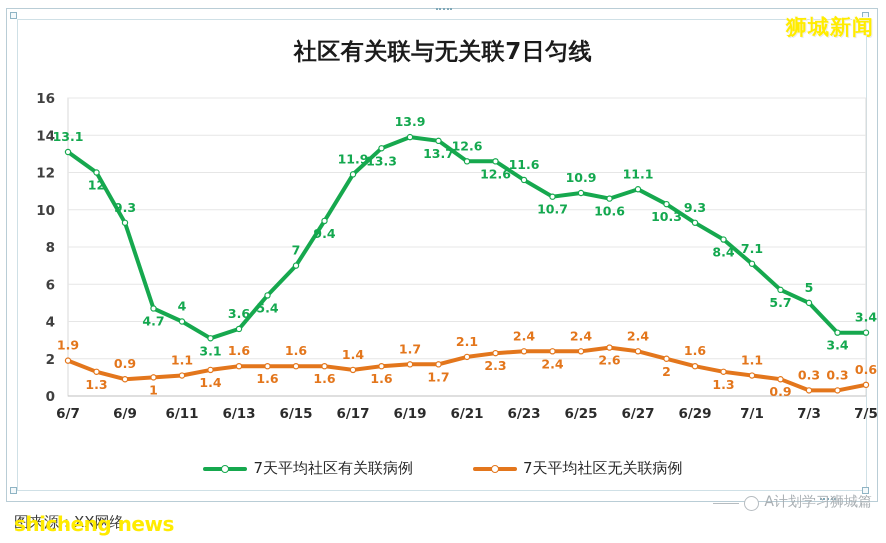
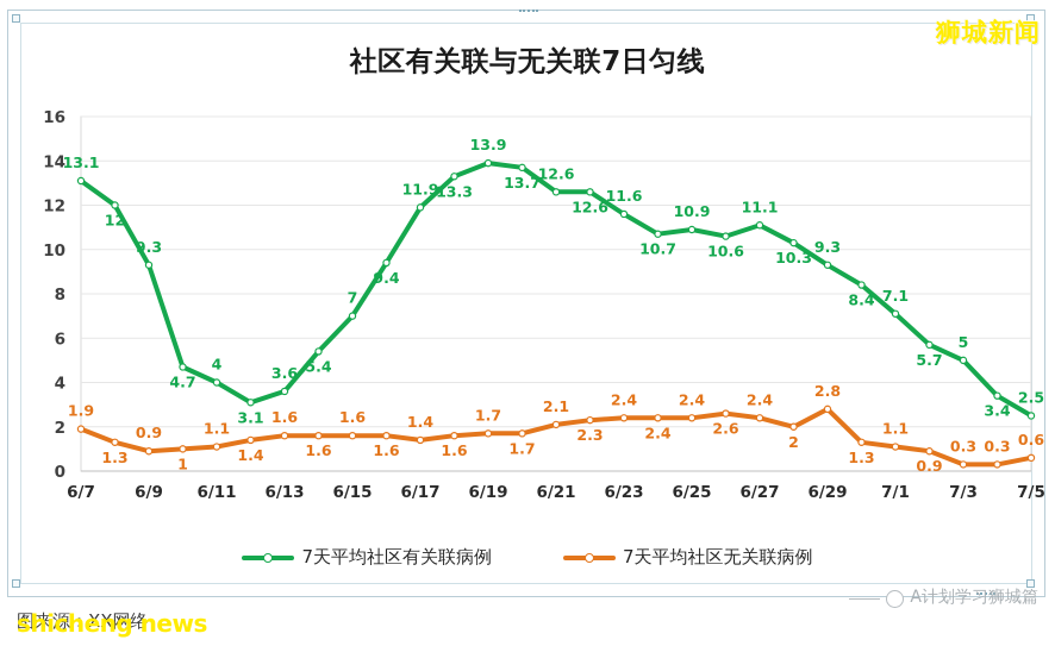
7天平均社区无关联病例/6/29: 1.6 -> 2.8
7天平均社区有关联病例/7/5: 3.4 -> 2.5
